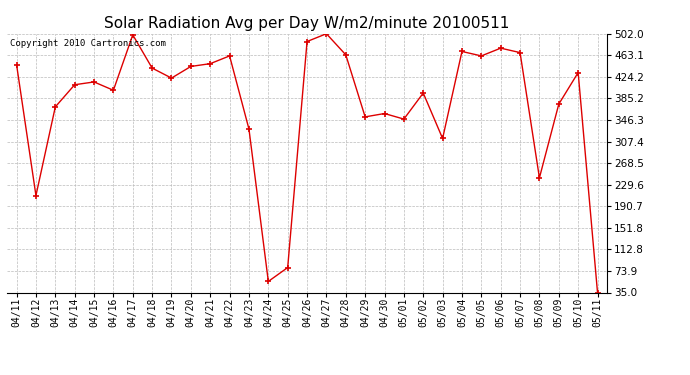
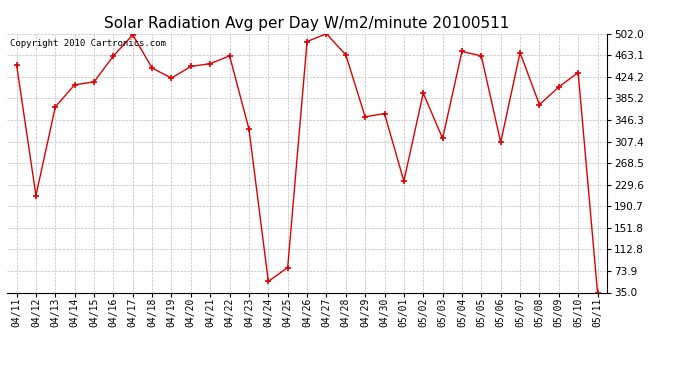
04/16: 400 -> 462
05/01: 348 -> 236
05/06: 476 -> 306
05/08: 242 -> 374
05/09: 375 -> 406
